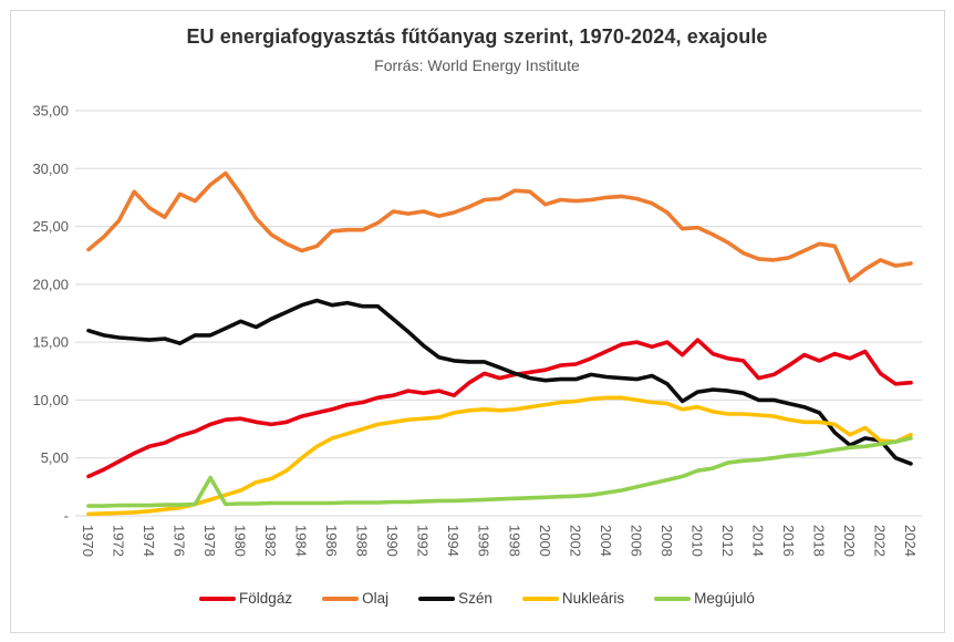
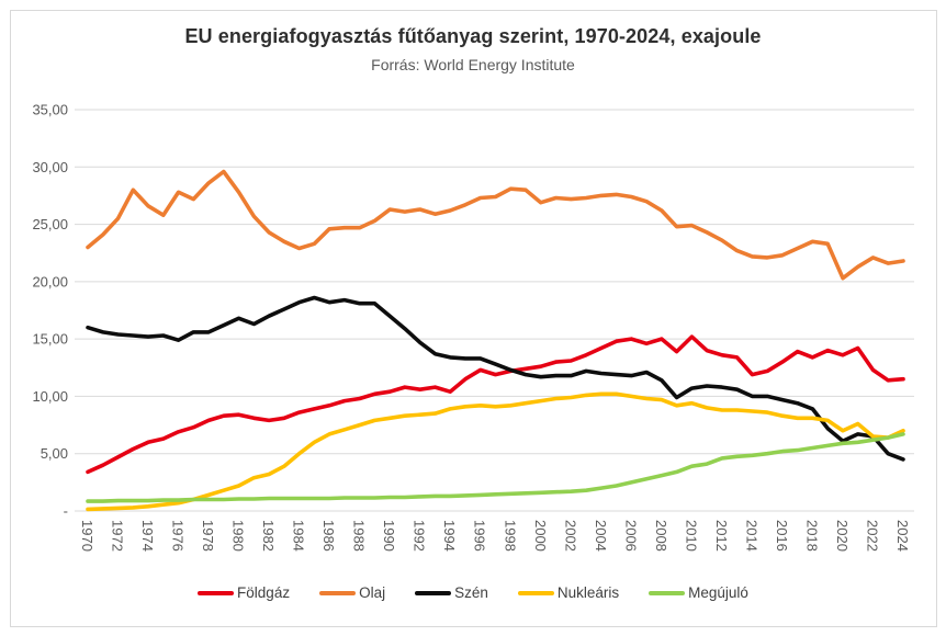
Megújuló/1978: 3,3 -> 1,0
